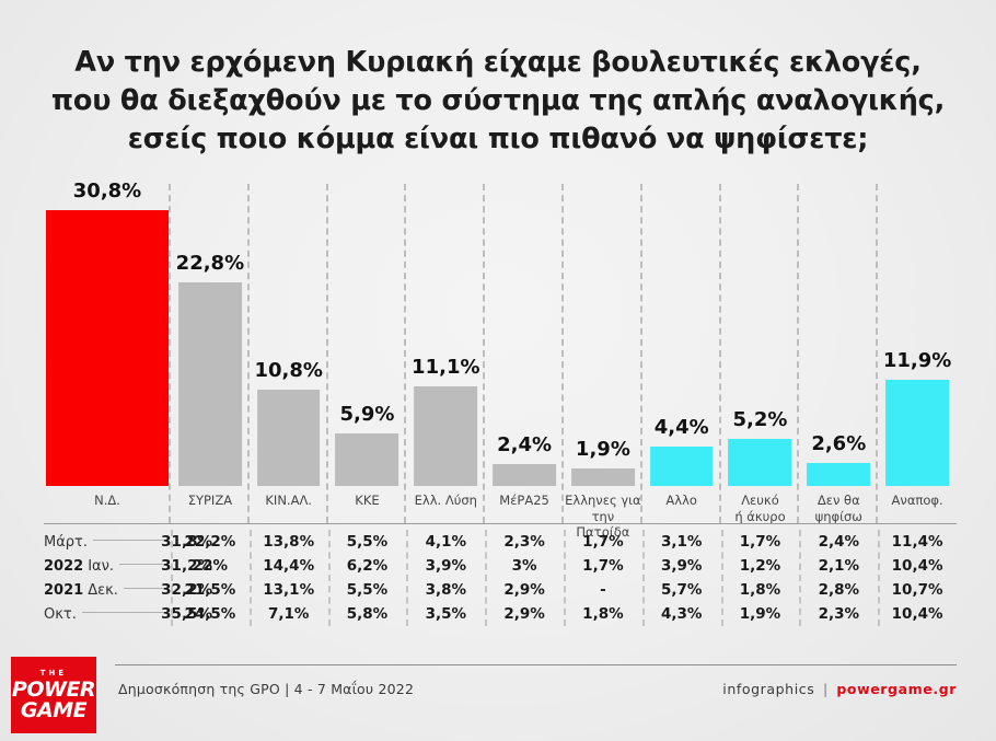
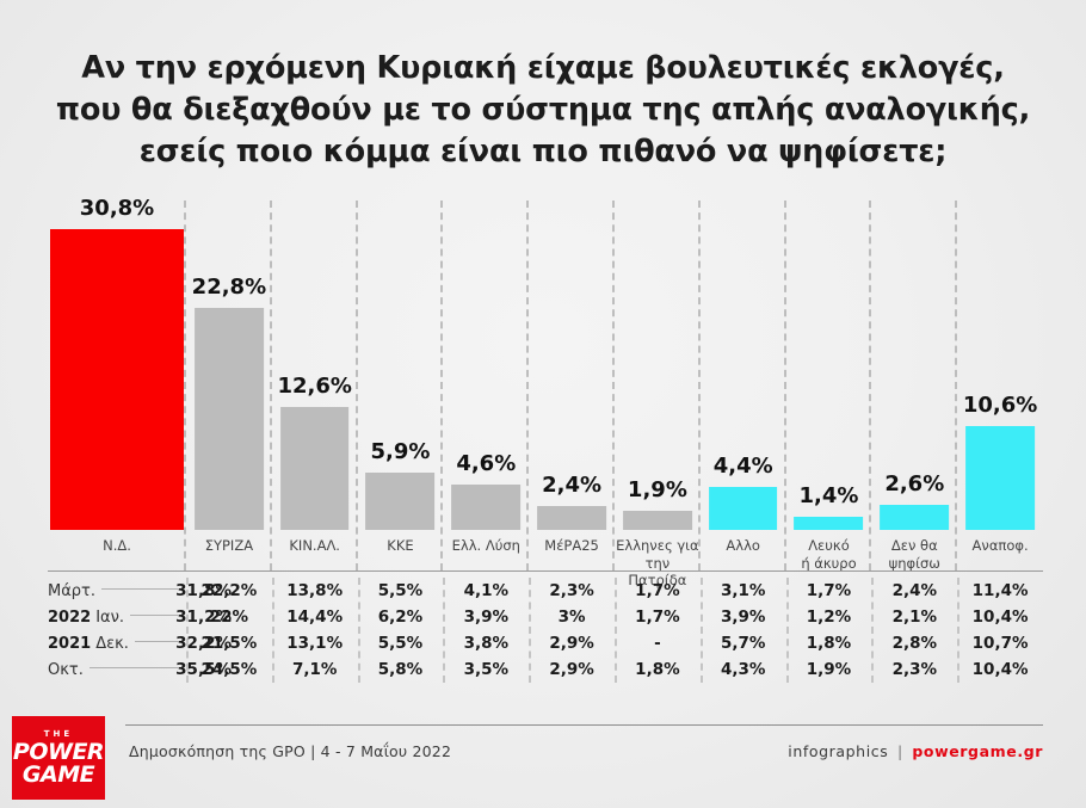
ΚΙΝ.ΑΛ.: 10,8% -> 12,6%
Ελλ. Λύση: 11,1% -> 4,6%
Λευκό ή άκυρο: 5,2% -> 1,4%
Αναποφ.: 11,9% -> 10,6%
